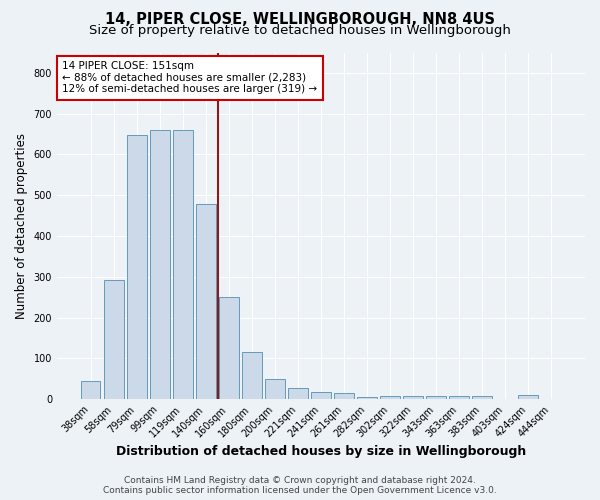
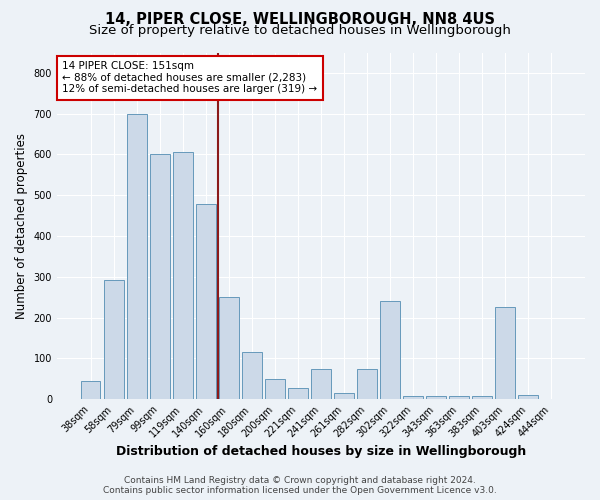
79sqm: 648 -> 700
99sqm: 660 -> 600
119sqm: 660 -> 605
241sqm: 17 -> 75
282sqm: 6 -> 75
302sqm: 7 -> 240
403sqm: 1 -> 225
